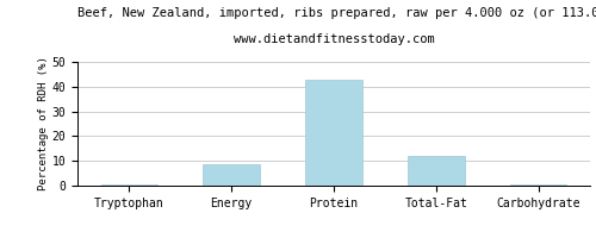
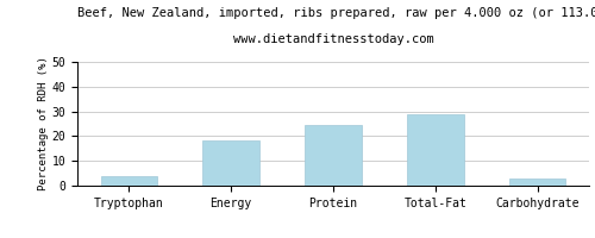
Tryptophan: 0.5 -> 4.0
Energy: 8.5 -> 18.5
Protein: 43.0 -> 24.5
Total-Fat: 12.0 -> 29.0
Carbohydrate: 0.5 -> 3.0
